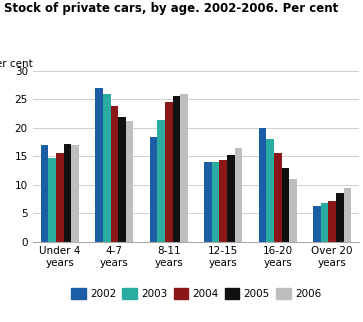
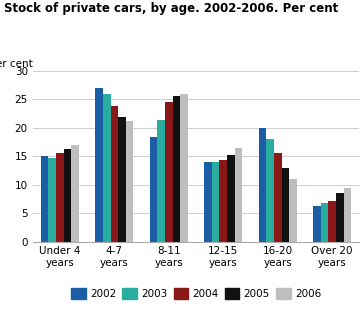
2002/Under 4 years: 17.0 -> 15.1
2005/Under 4 years: 17.2 -> 16.2
